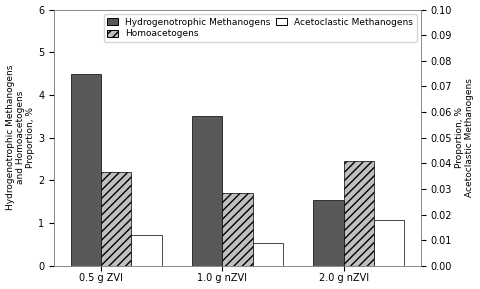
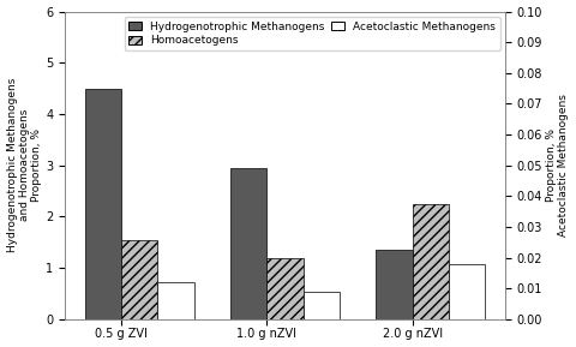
Homoacetogens/0.5 g ZVI: 2.20 -> 1.55
Hydrogenotrophic Methanogens/1.0 g nZVI: 3.50 -> 2.95
Homoacetogens/1.0 g nZVI: 1.70 -> 1.20
Hydrogenotrophic Methanogens/2.0 g nZVI: 1.55 -> 1.35
Homoacetogens/2.0 g nZVI: 2.45 -> 2.25
